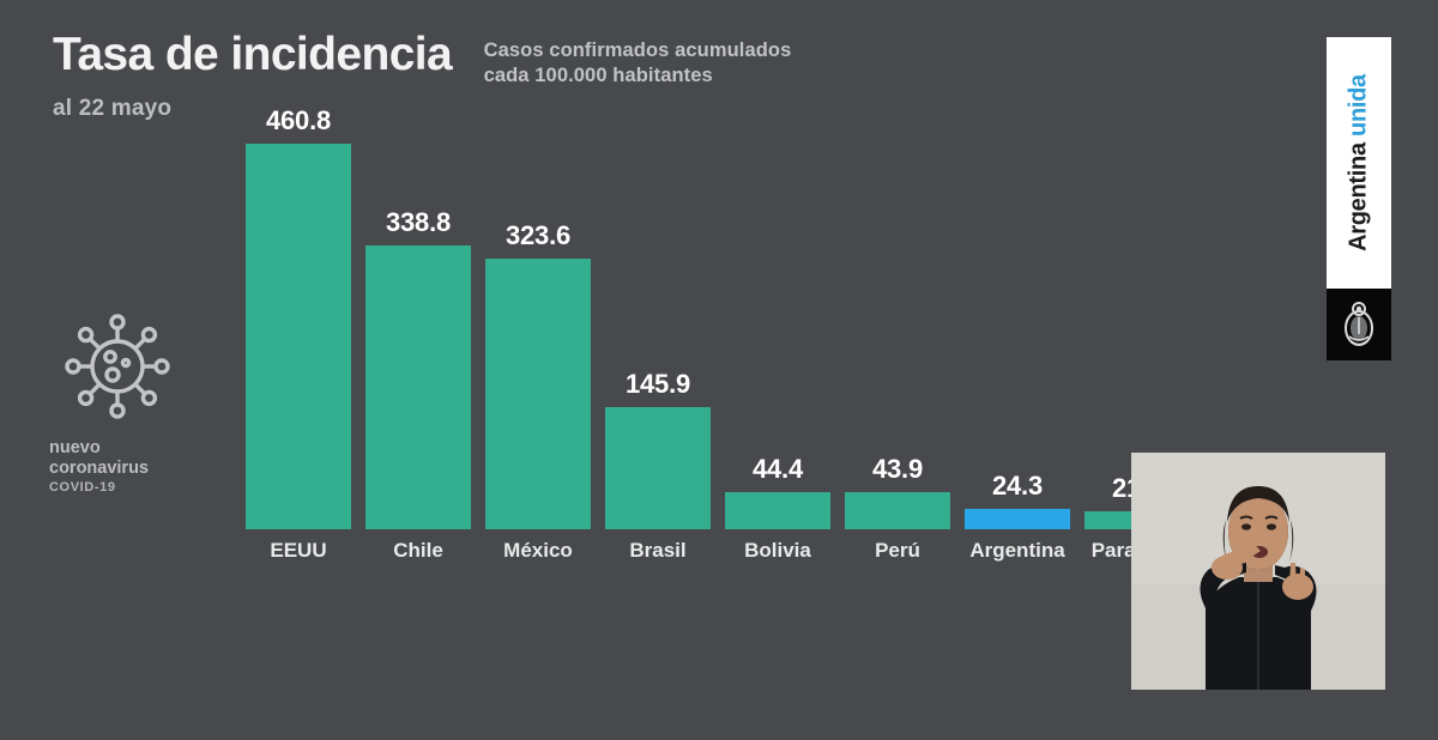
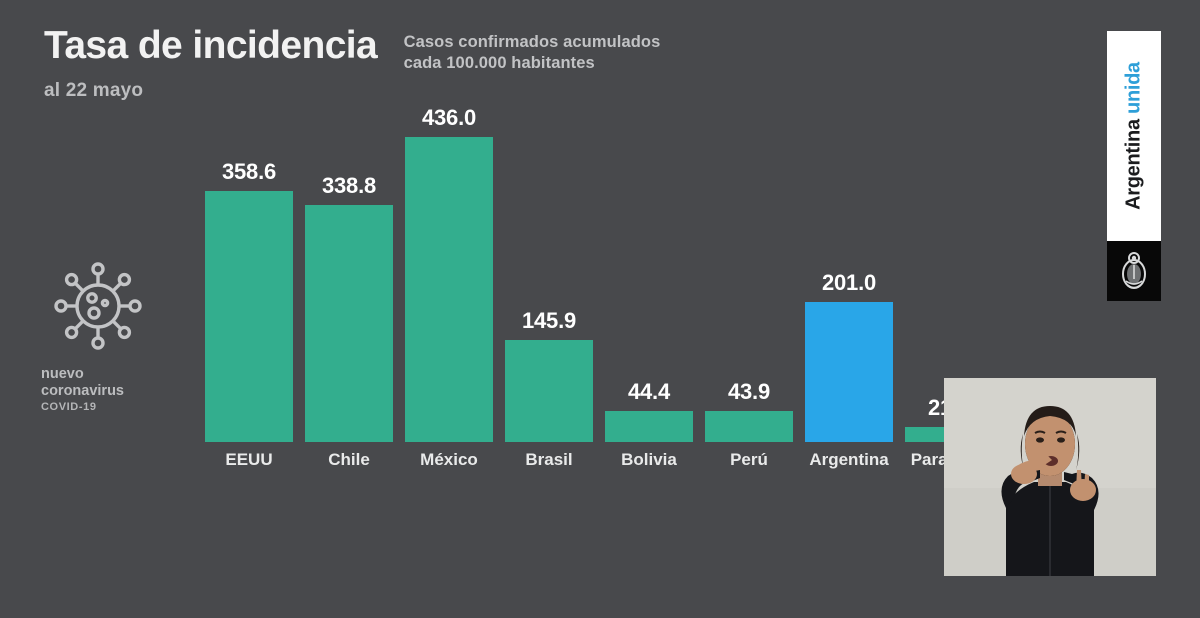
EEUU: 460.8 -> 358.6
México: 323.6 -> 436.0
Argentina: 24.3 -> 201.0
